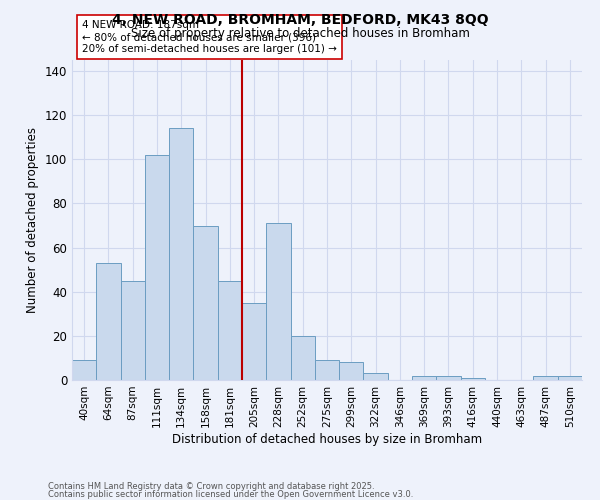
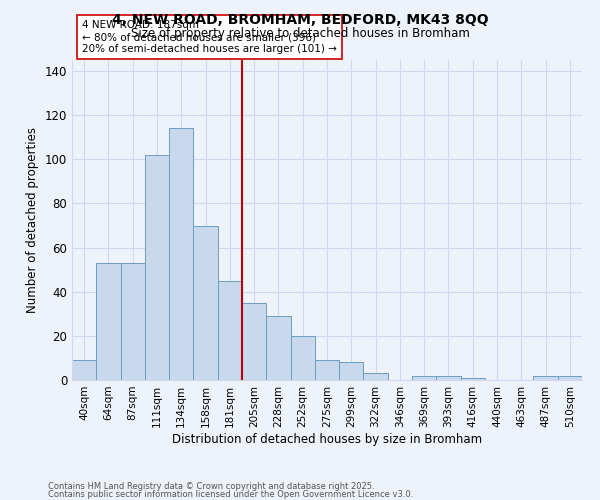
87sqm: 45 -> 53
228sqm: 71 -> 29
